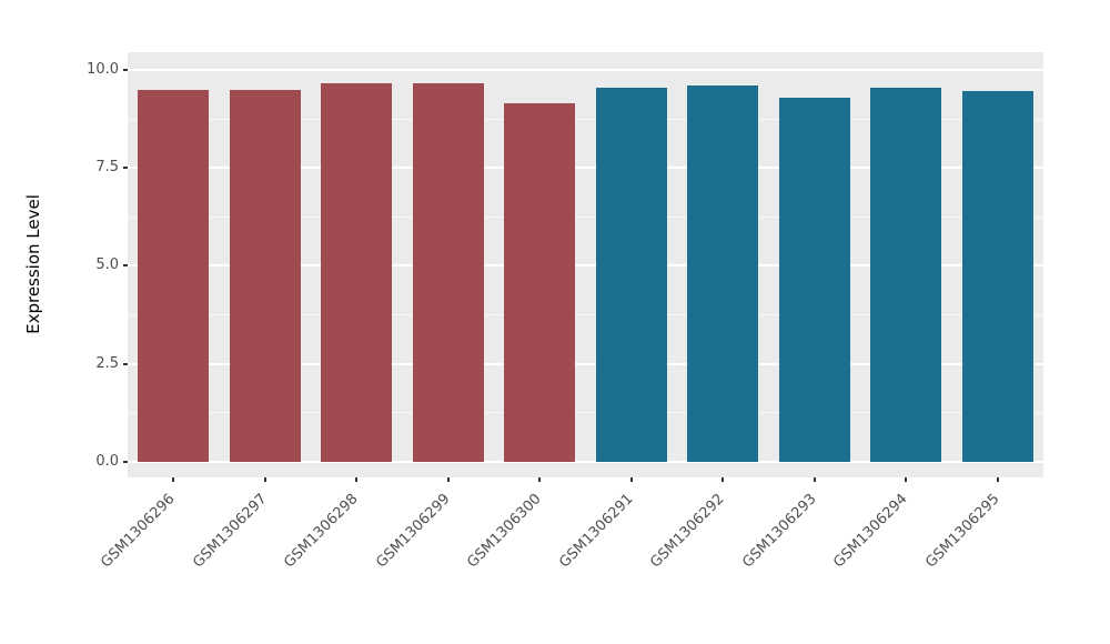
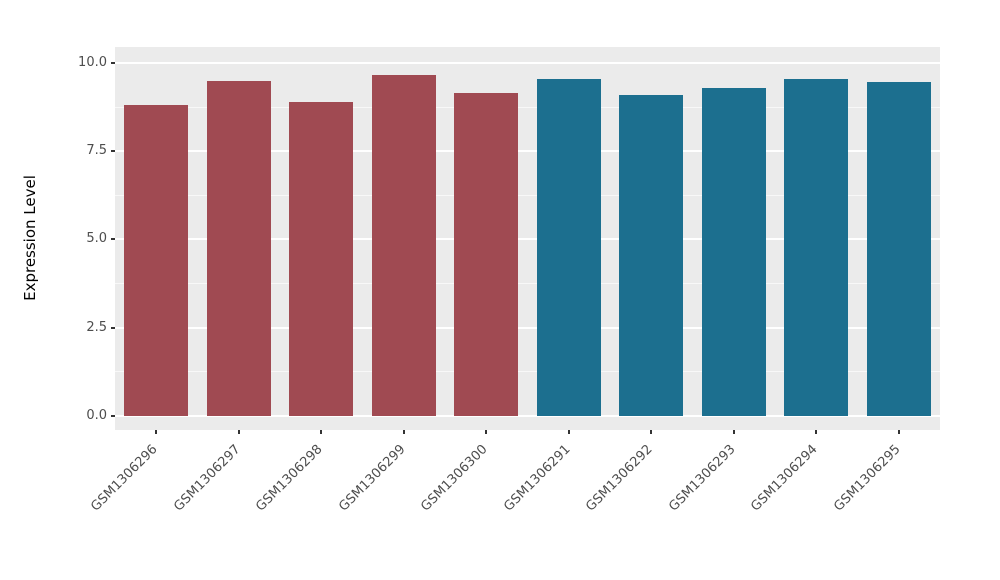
GSM1306296: 9.5 -> 8.8
GSM1306298: 9.7 -> 8.9
GSM1306292: 9.6 -> 9.1
